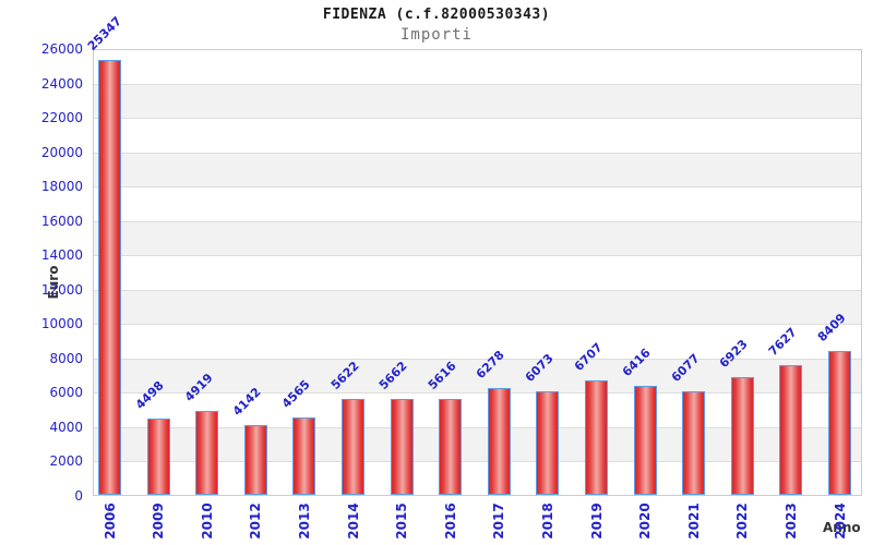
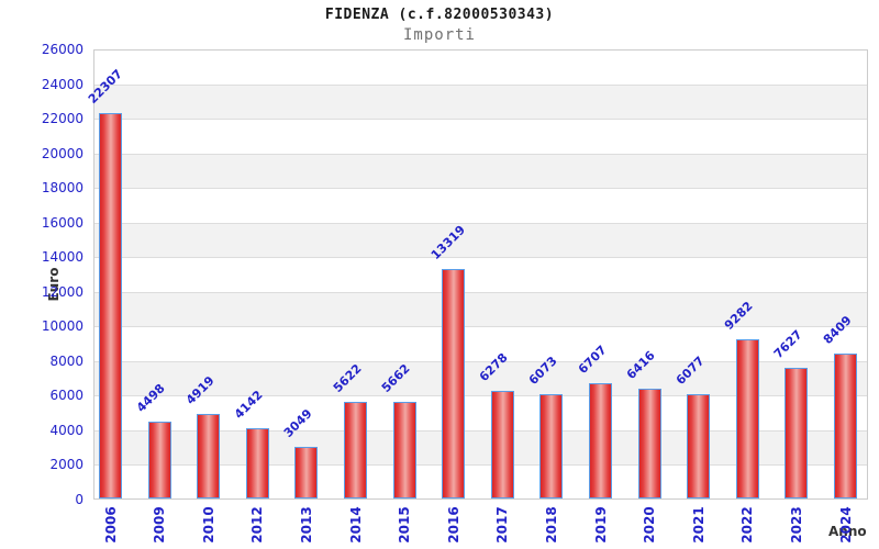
2006: 25347 -> 22307
2013: 4565 -> 3049
2016: 5616 -> 13319
2022: 6923 -> 9282
